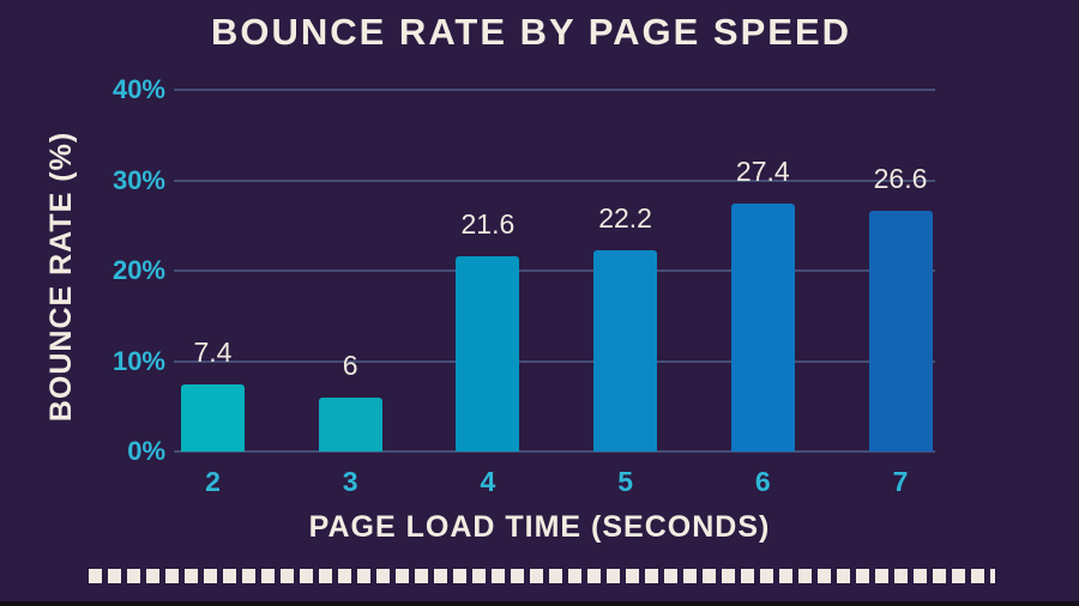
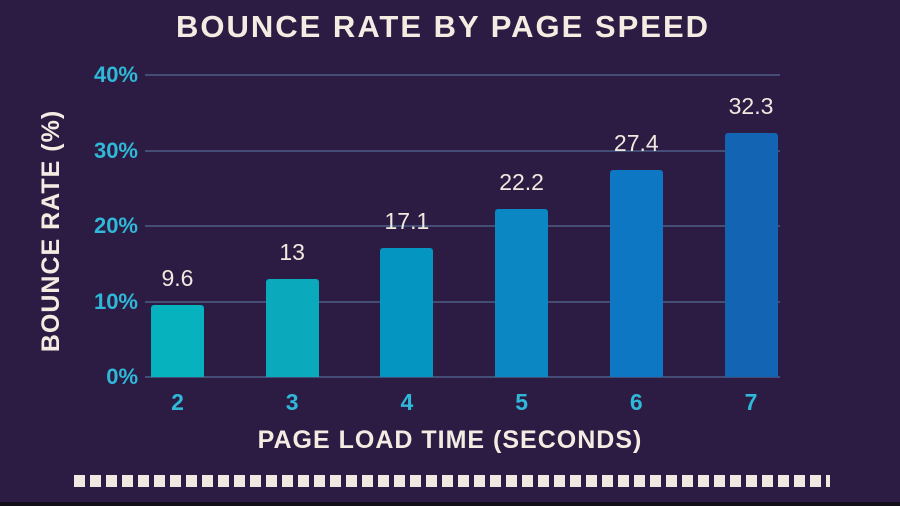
2: 7.4 -> 9.6
3: 6 -> 13
4: 21.6 -> 17.1
7: 26.6 -> 32.3
